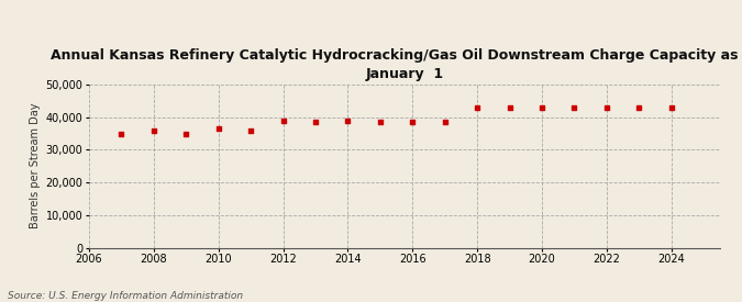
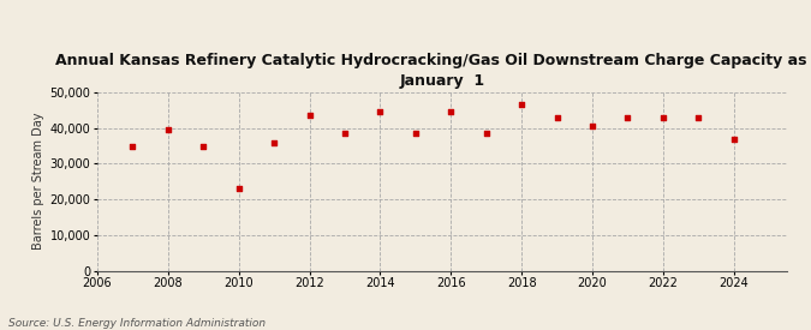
2008: 36,000 -> 39,500
2010: 36,500 -> 23,000
2012: 39,000 -> 43,500
2014: 39,000 -> 44,500
2016: 38,500 -> 44,500
2018: 43,000 -> 46,500
2020: 43,000 -> 40,500
2024: 43,000 -> 37,000
